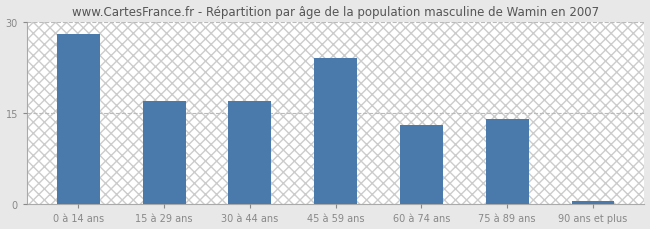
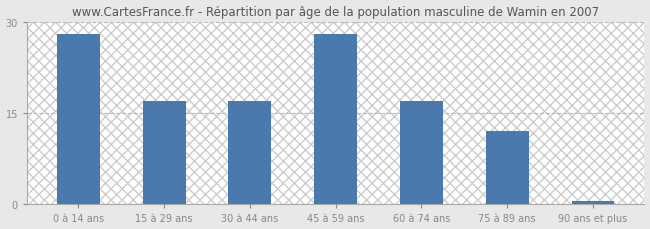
45 à 59 ans: 24.0 -> 28.0
60 à 74 ans: 13.0 -> 17.0
75 à 89 ans: 14.0 -> 12.0
